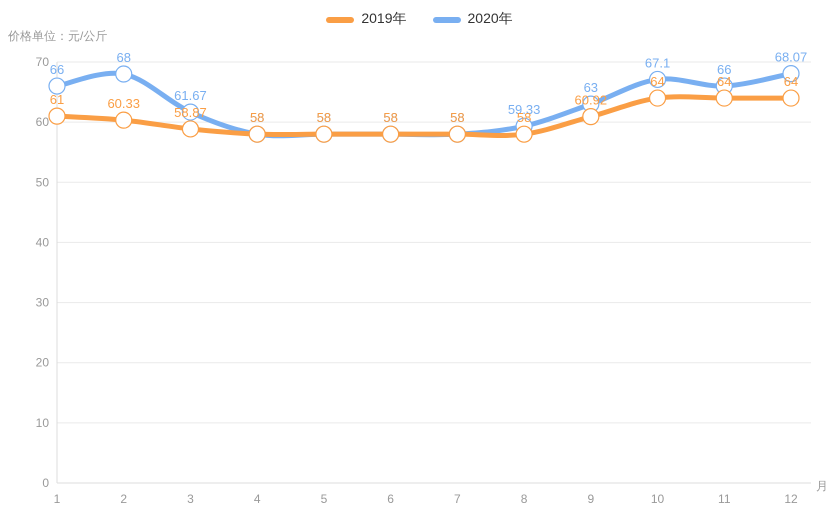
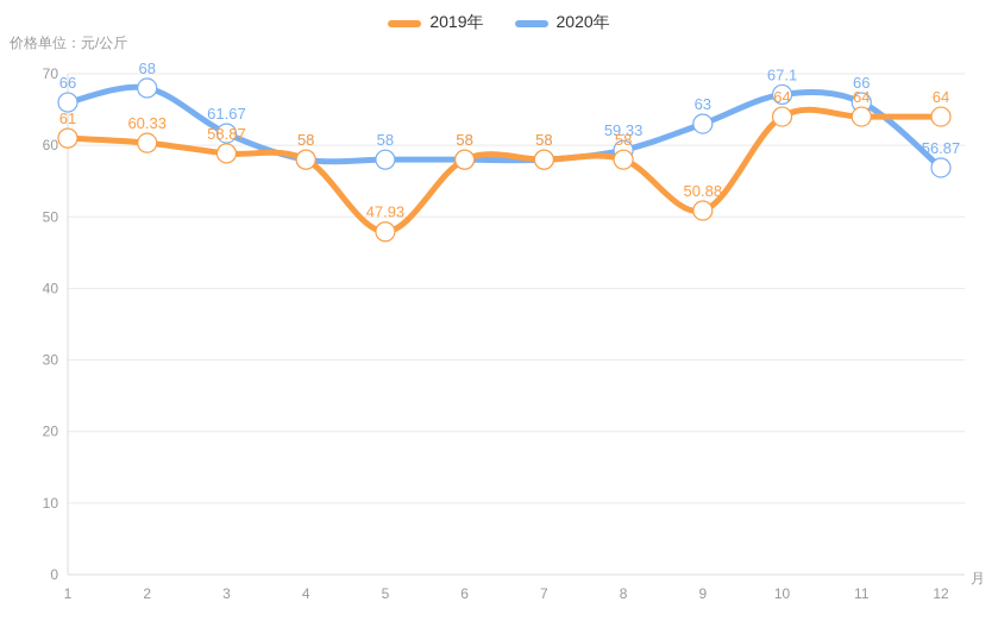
2019年/5: 58 -> 47.93
2019年/9: 60.92 -> 50.88
2020年/12: 68.07 -> 56.87
